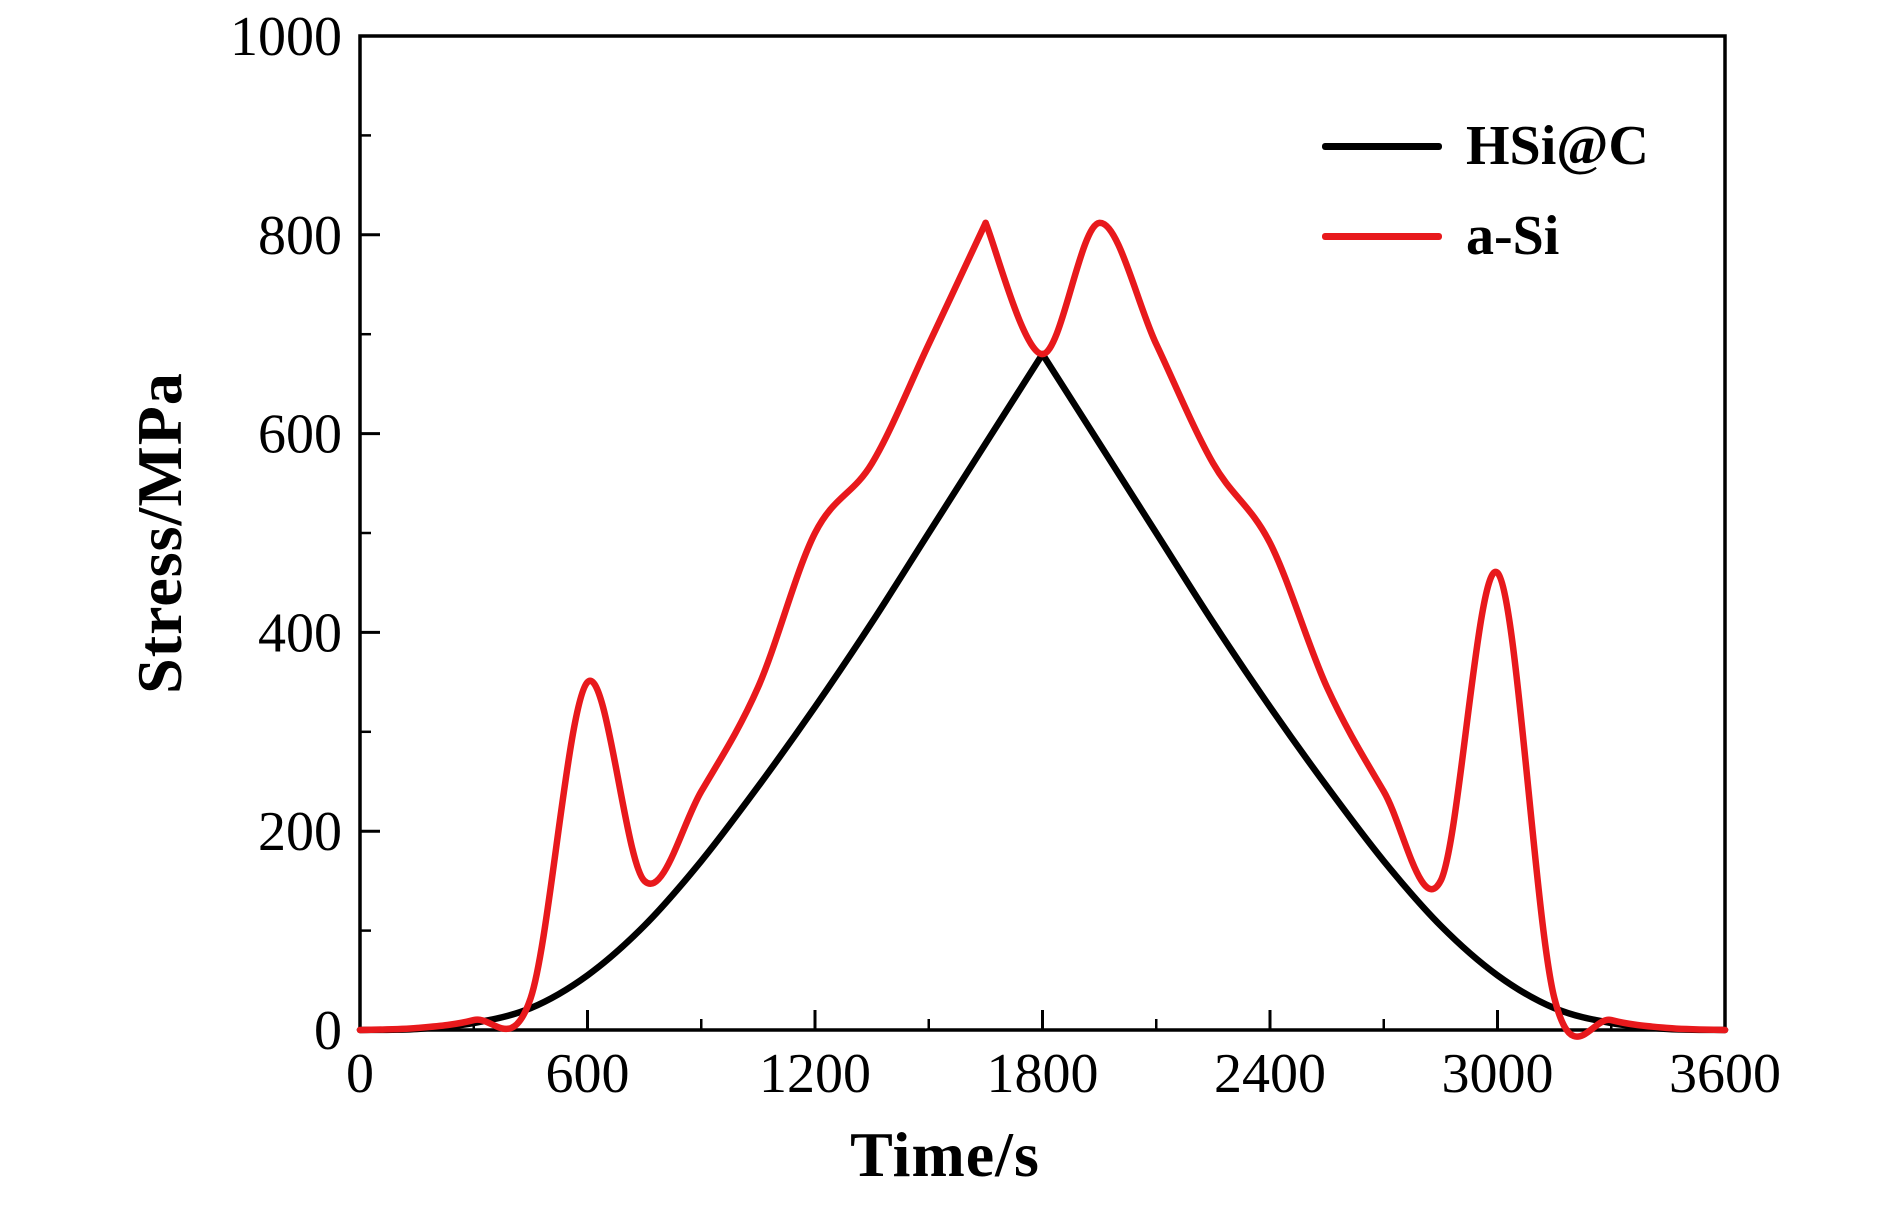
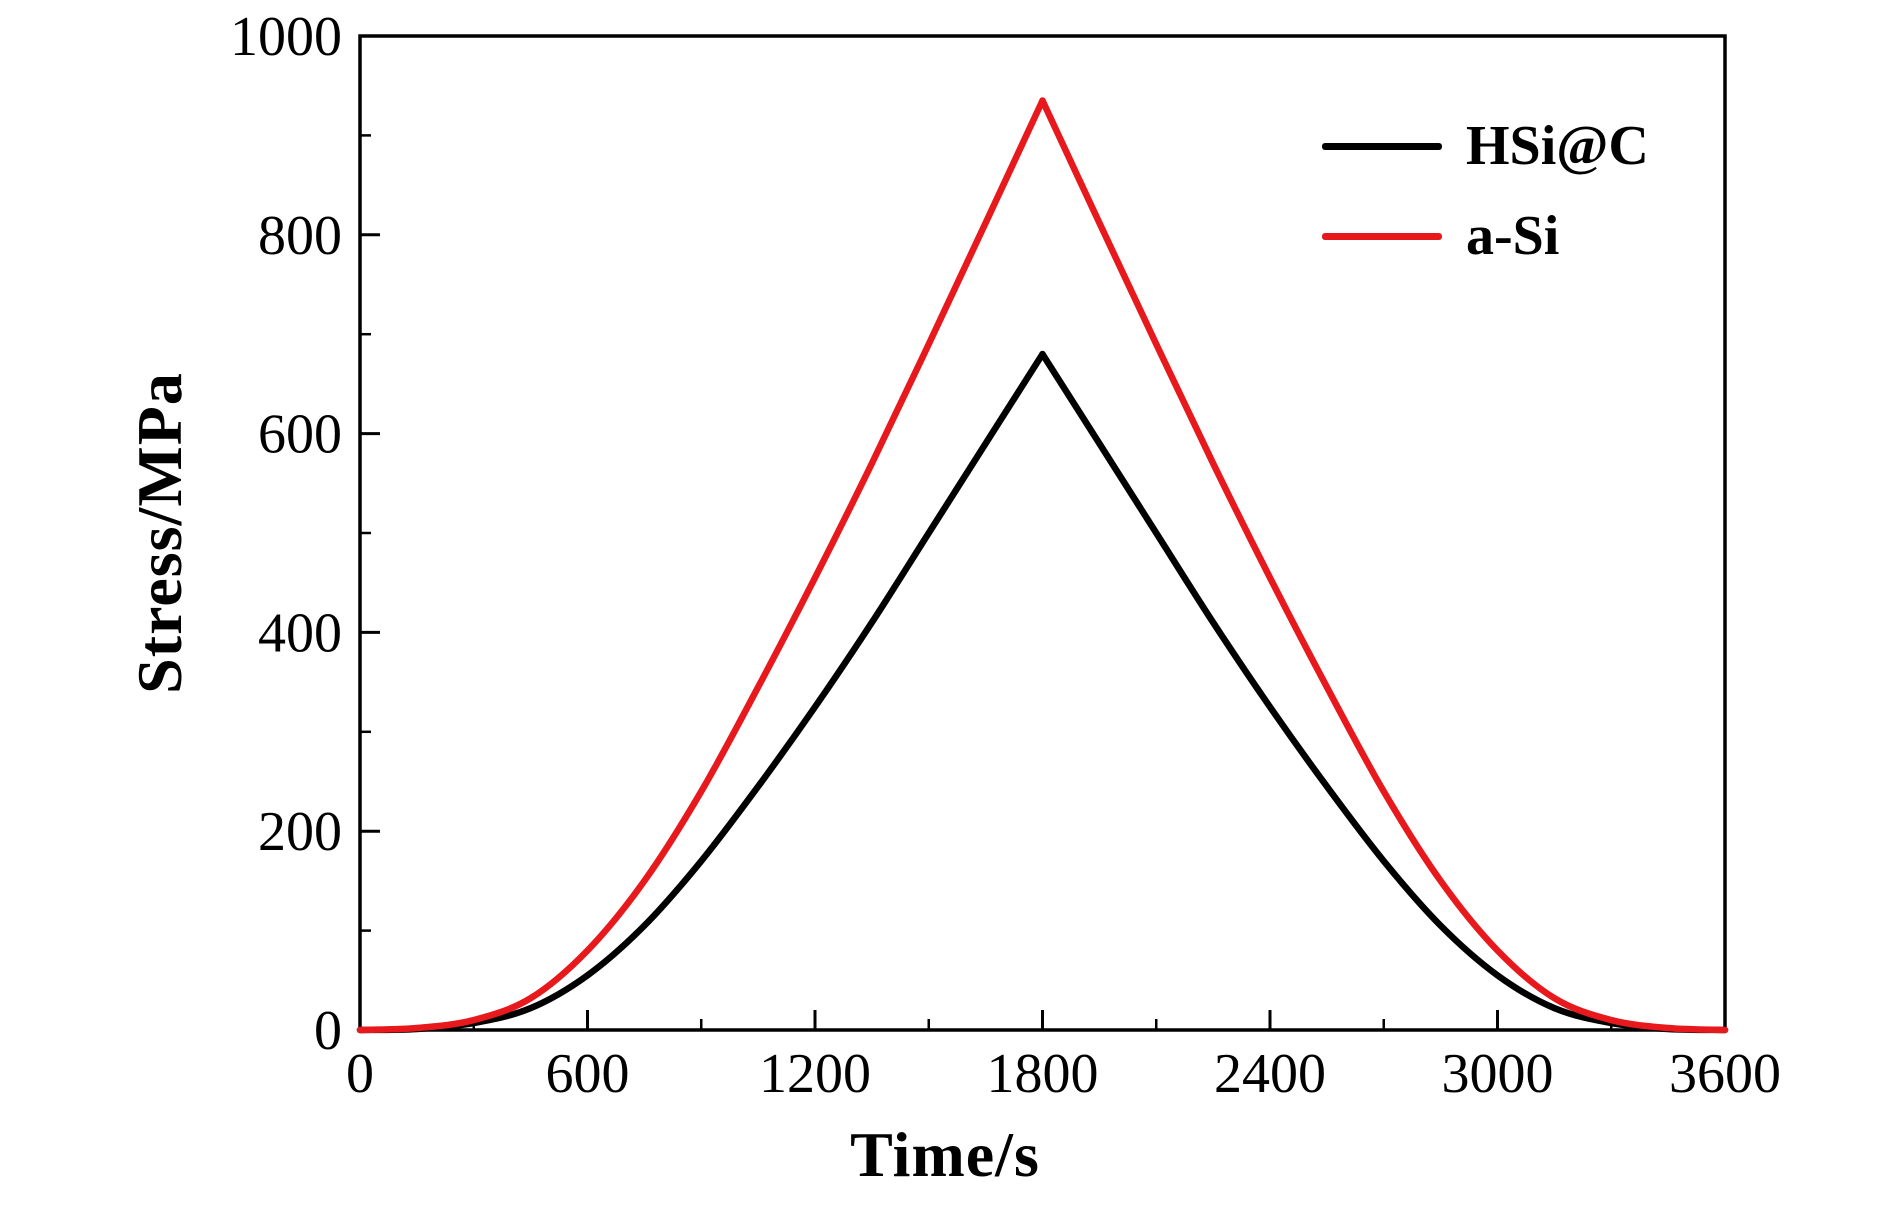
a-Si/600: 350 -> 80
a-Si/1200: 500 -> 460
a-Si/1800: 680 -> 940
a-Si/2400: 490 -> 460
a-Si/3000: 460 -> 80
